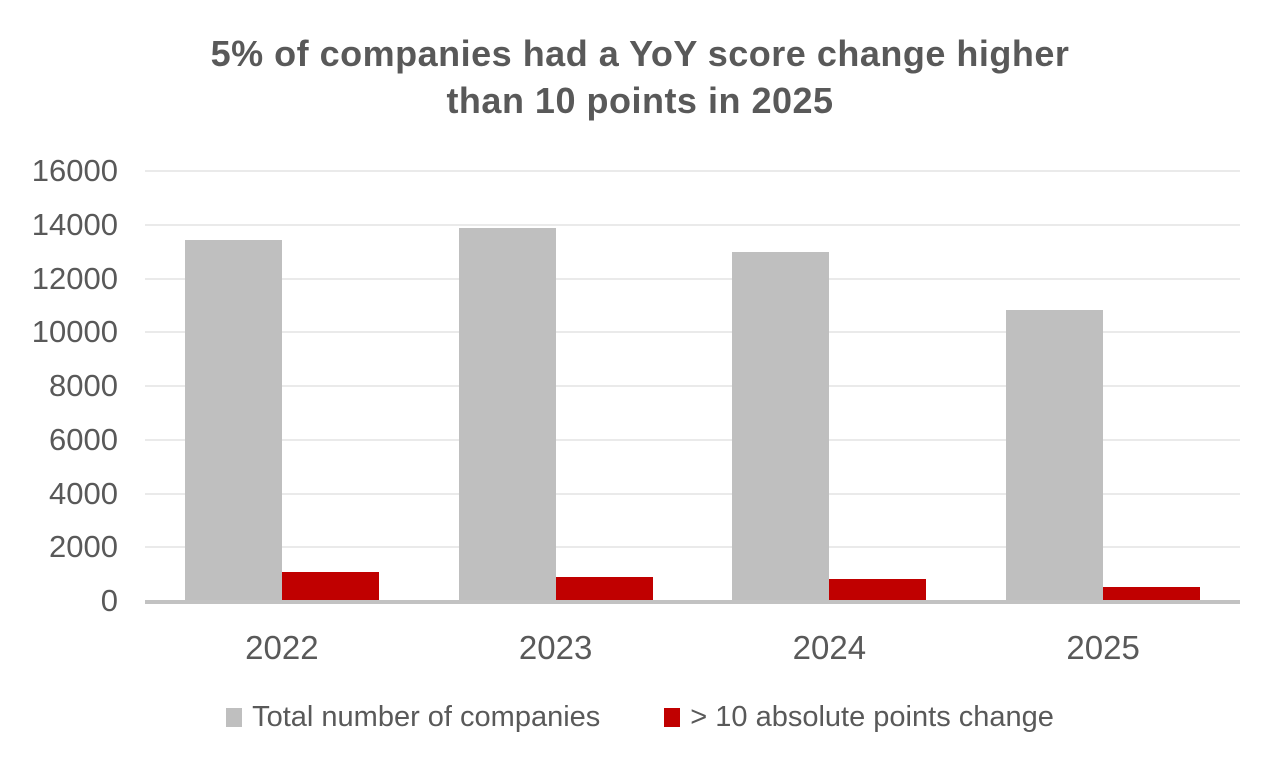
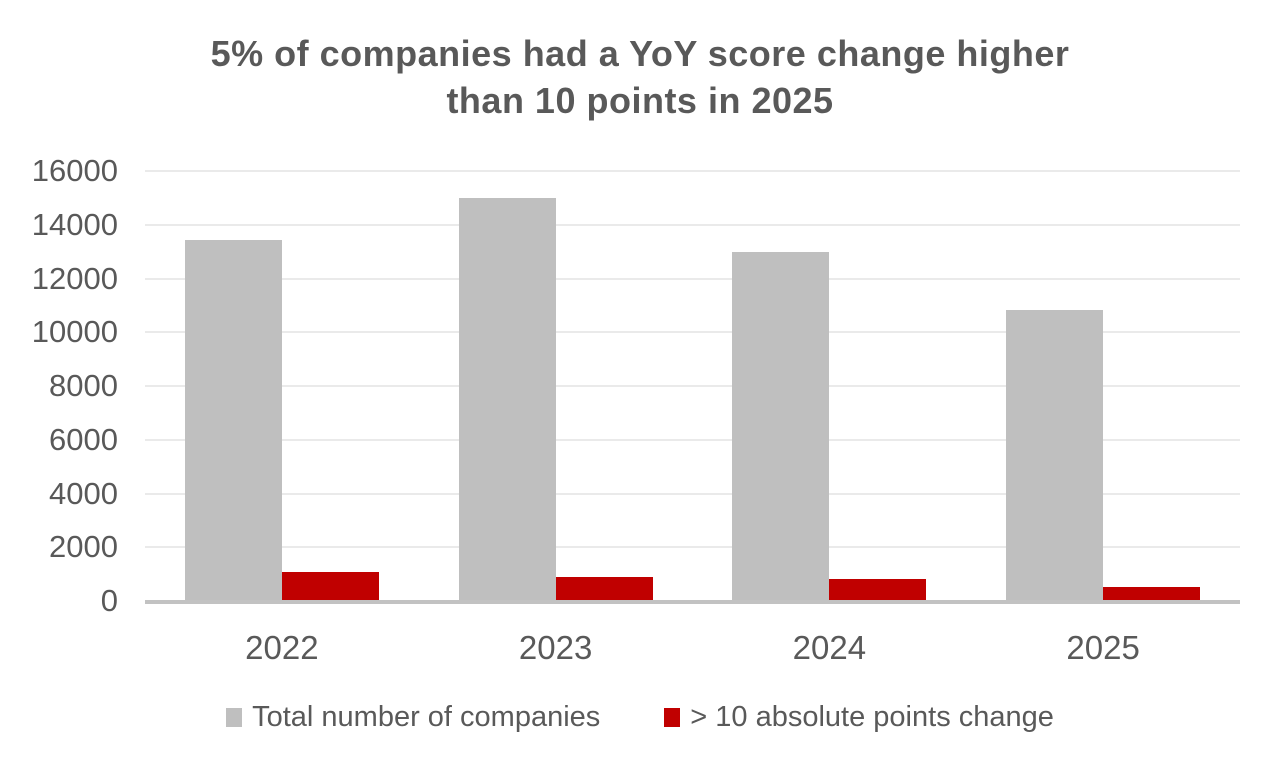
Total number of companies/2023: 13900 -> 15000
